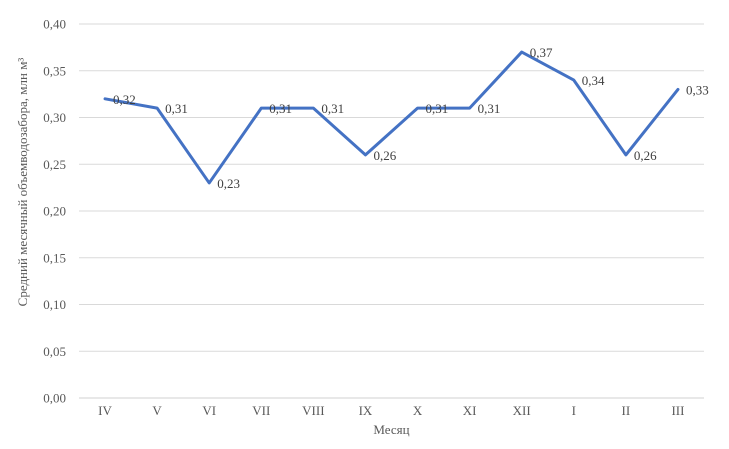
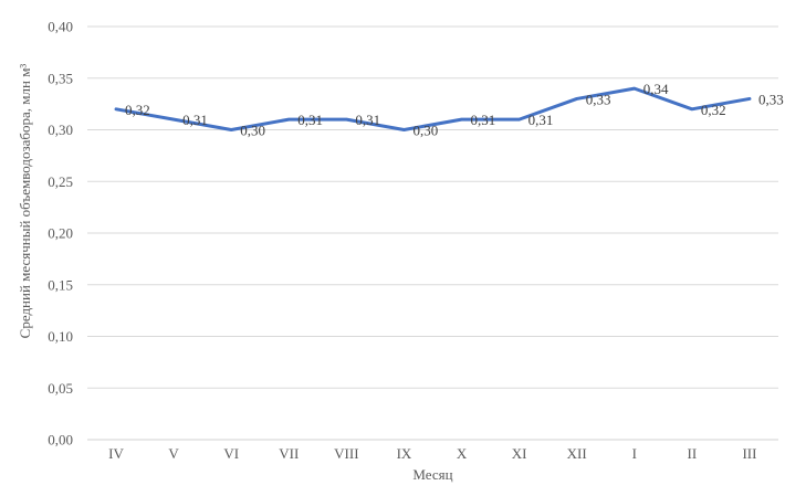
VI: 0,23 -> 0,30
IX: 0,26 -> 0,30
XII: 0,37 -> 0,33
II: 0,26 -> 0,32
